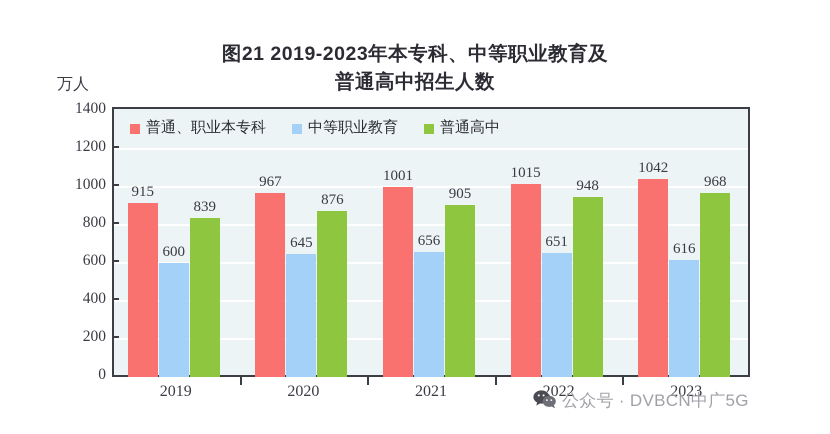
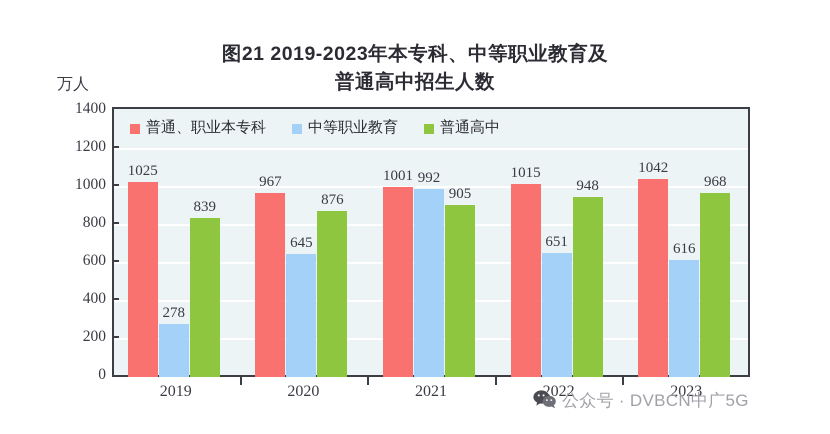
普通、职业本专科/2019: 915 -> 1025
中等职业教育/2019: 600 -> 278
中等职业教育/2021: 656 -> 992
